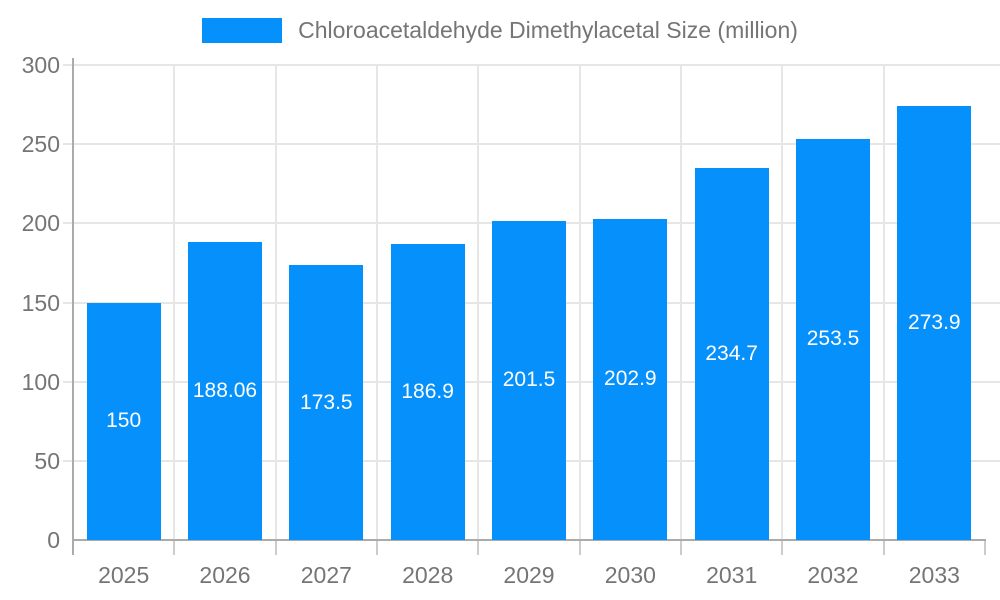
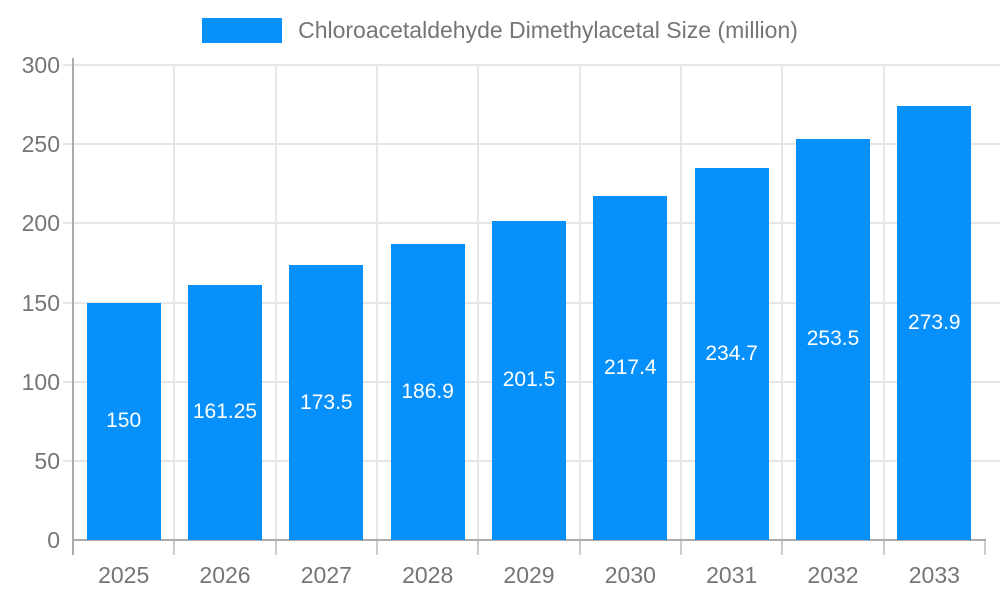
2026: 188.06 -> 161.25
2030: 202.9 -> 217.4
